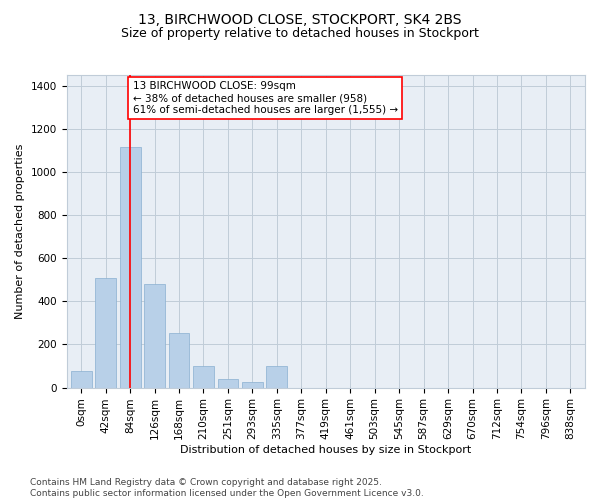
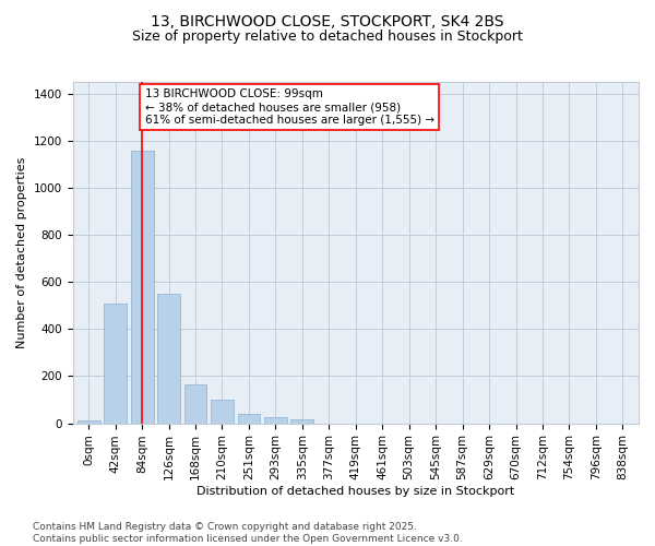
0sqm: 75 -> 10
84sqm: 1115 -> 1160
126sqm: 480 -> 550
168sqm: 255 -> 165
335sqm: 100 -> 15
